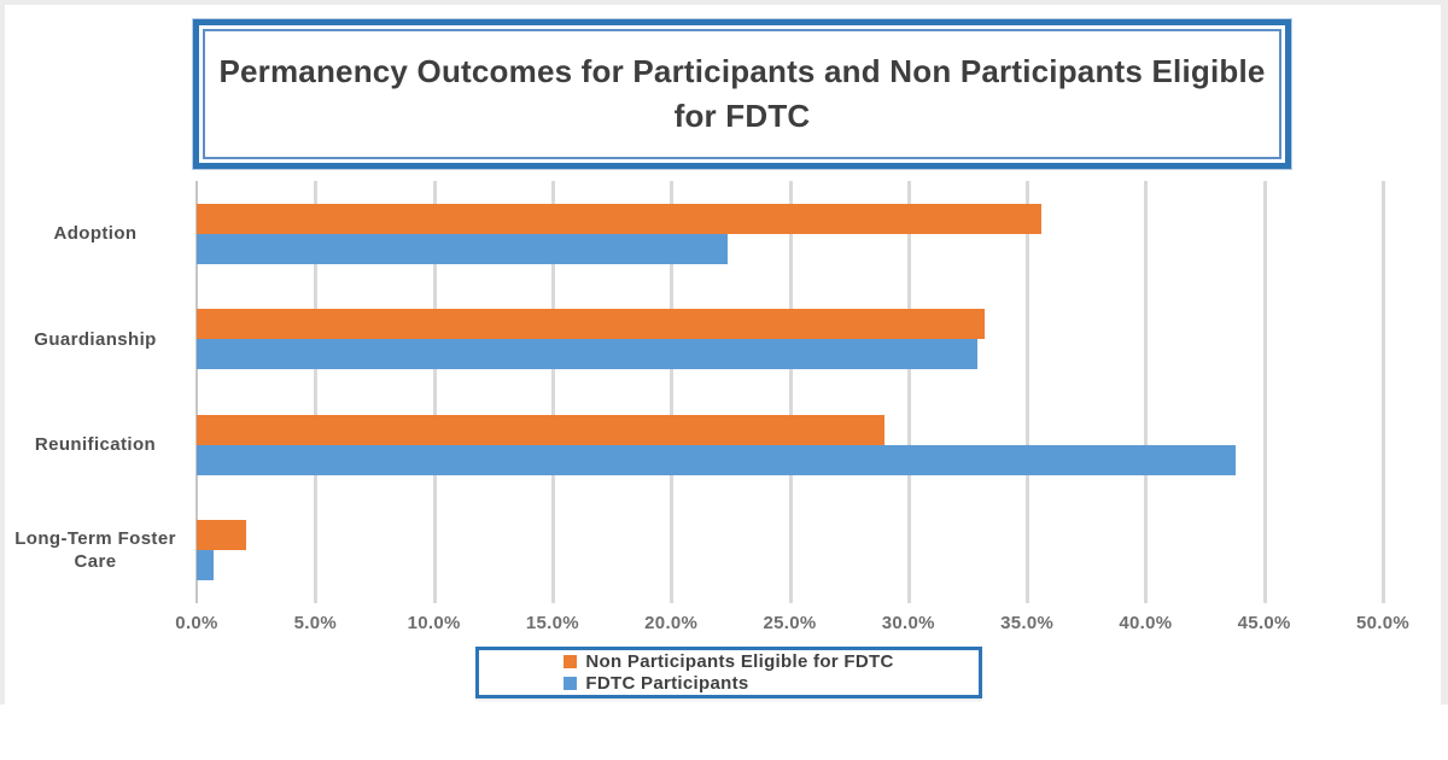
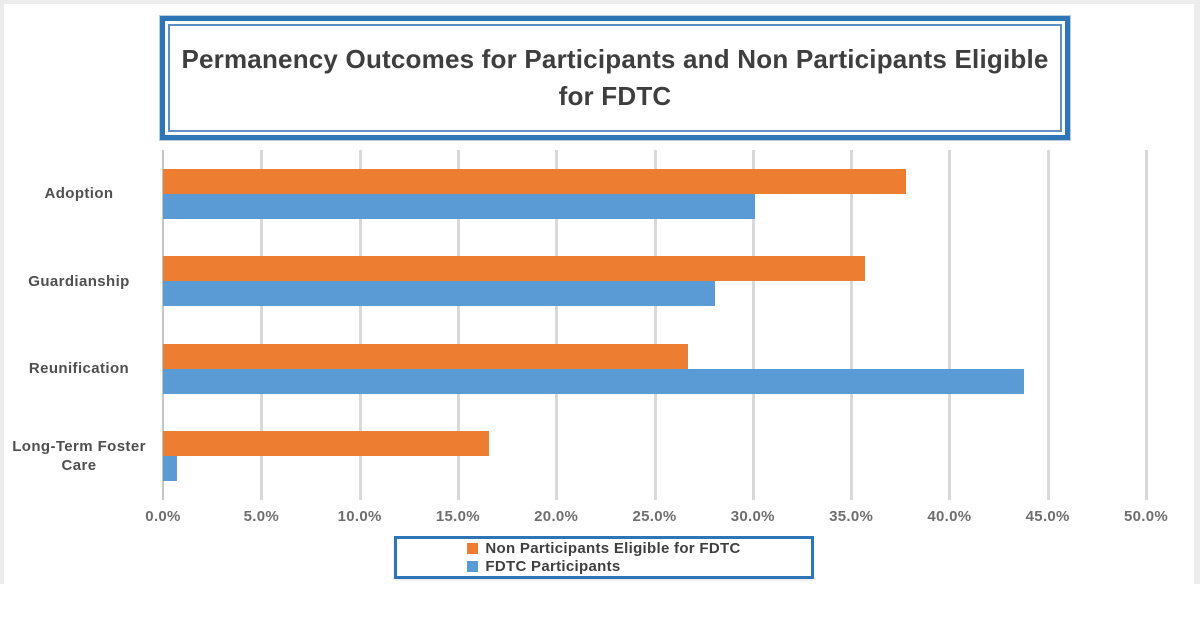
Non Participants Eligible for FDTC/Adoption: 35.6% -> 37.8%
FDTC Participants/Adoption: 22.4% -> 30.1%
Non Participants Eligible for FDTC/Guardianship: 33.2% -> 35.7%
FDTC Participants/Guardianship: 32.9% -> 28.1%
Non Participants Eligible for FDTC/Reunification: 29.0% -> 26.7%
Non Participants Eligible for FDTC/Long-Term Foster Care: 2.1% -> 16.6%
